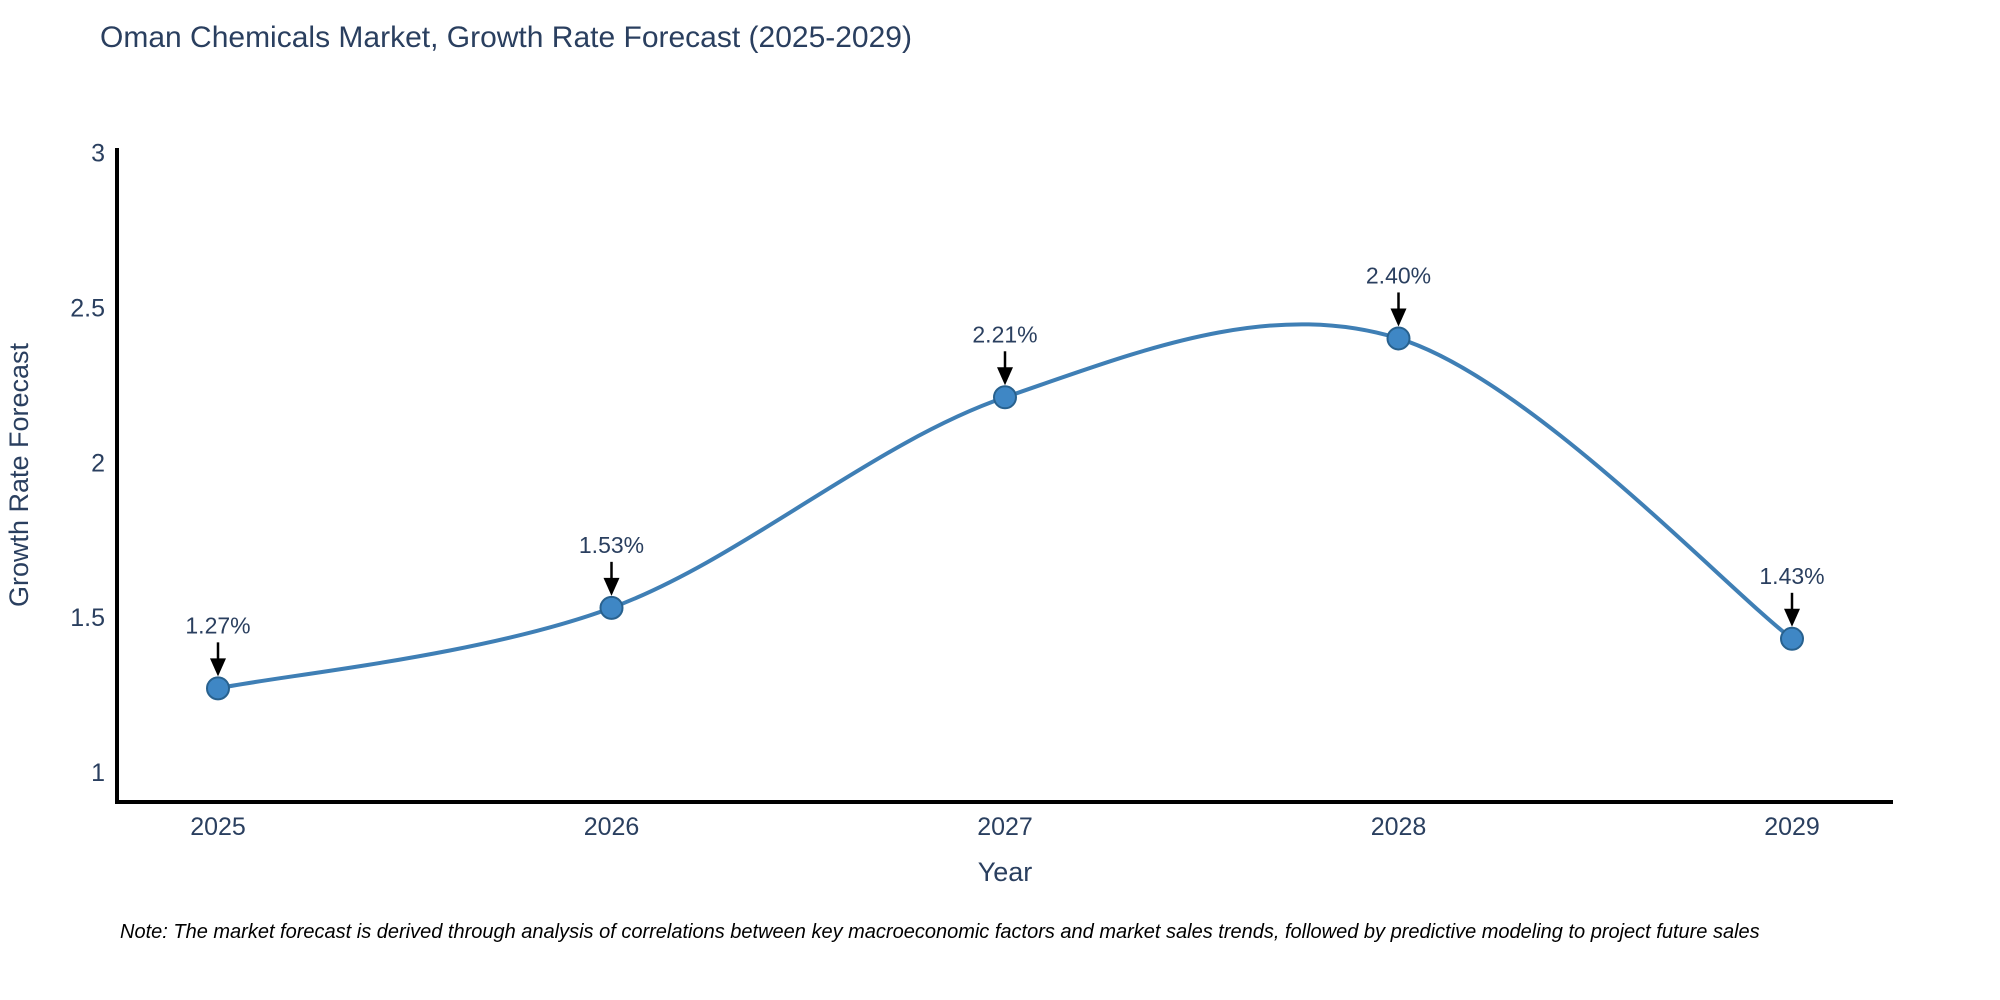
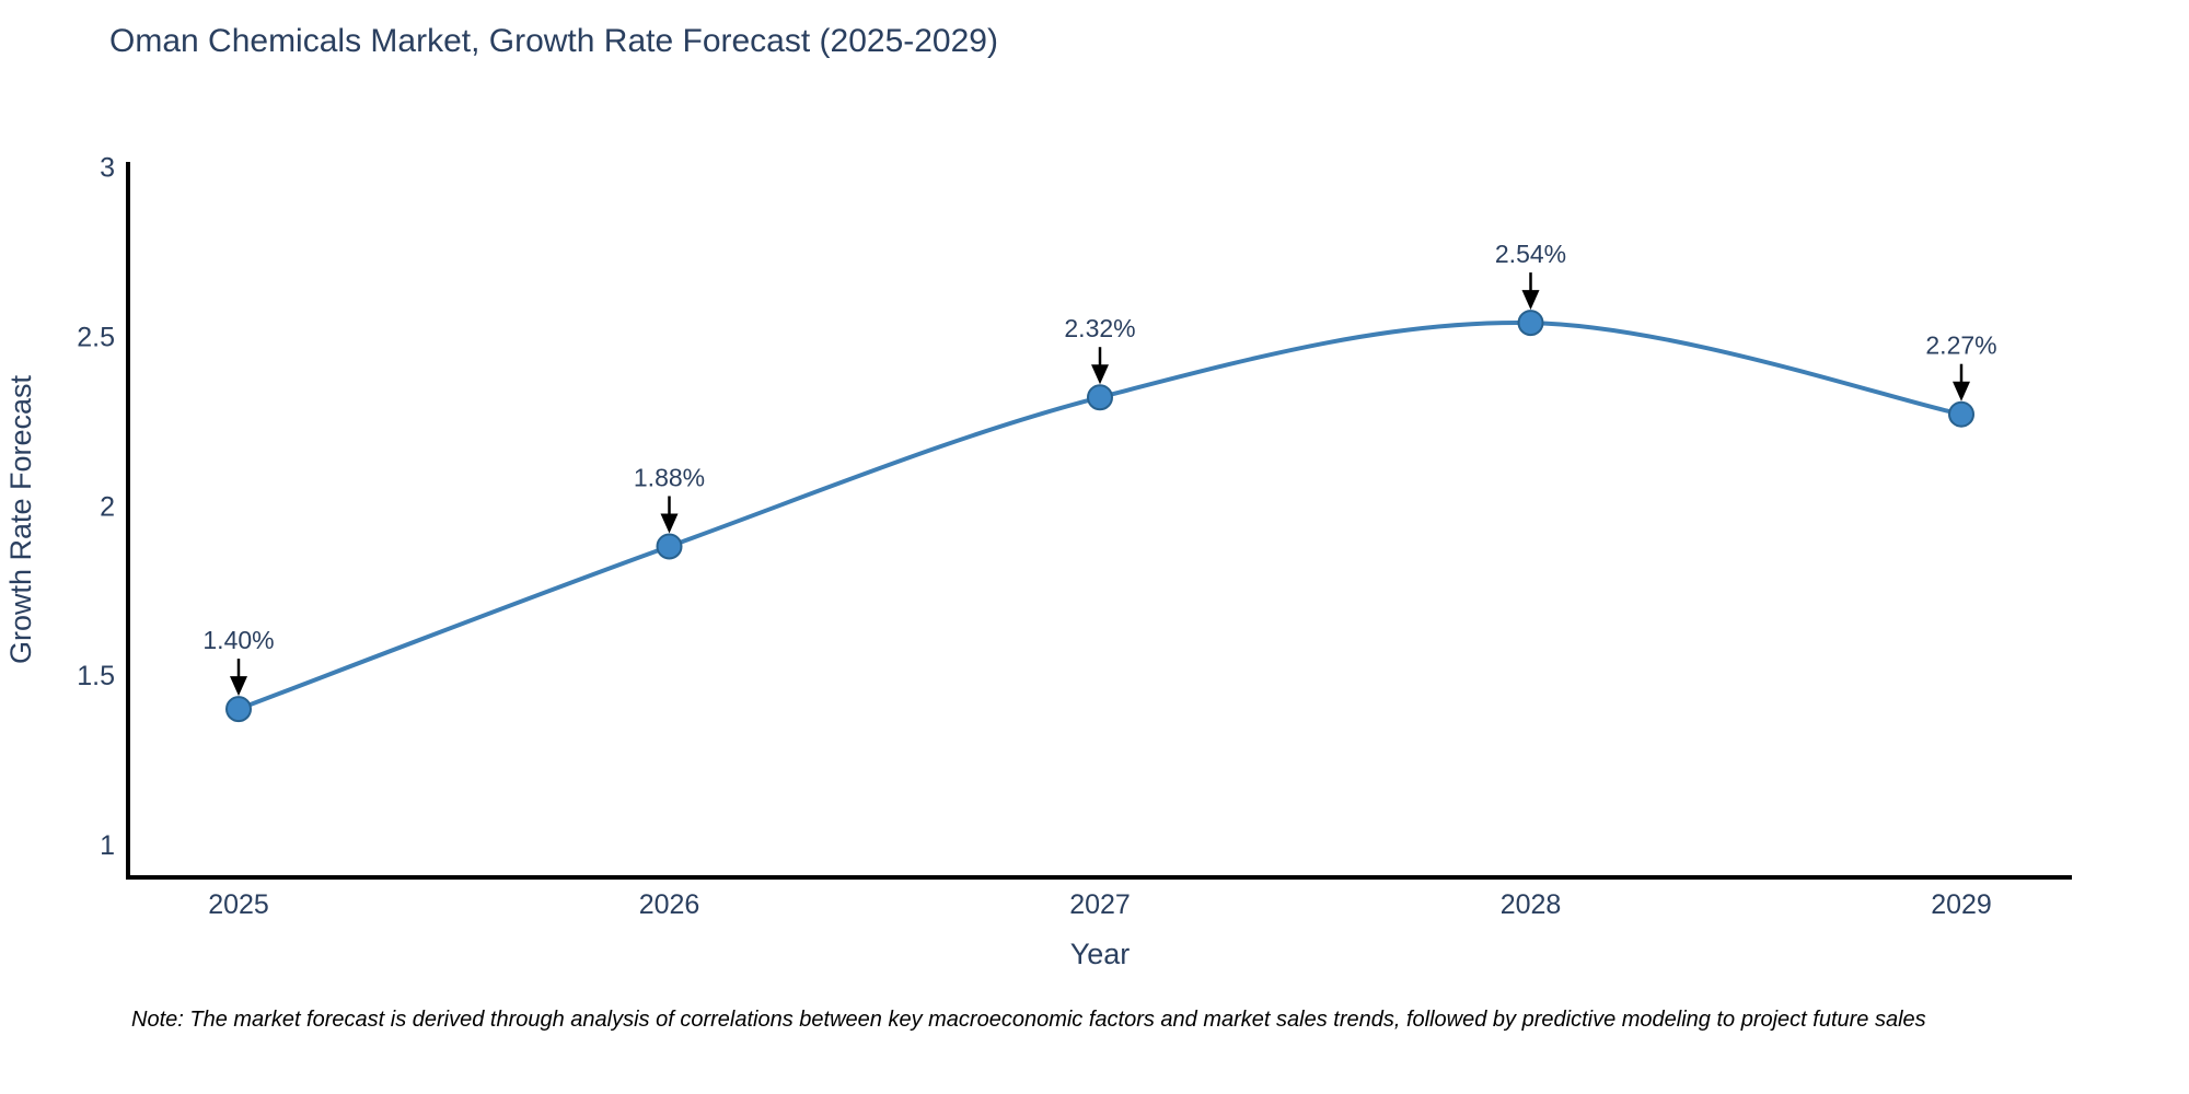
2025: 1.27% -> 1.40%
2026: 1.53% -> 1.88%
2027: 2.21% -> 2.32%
2028: 2.40% -> 2.54%
2029: 1.43% -> 2.27%
